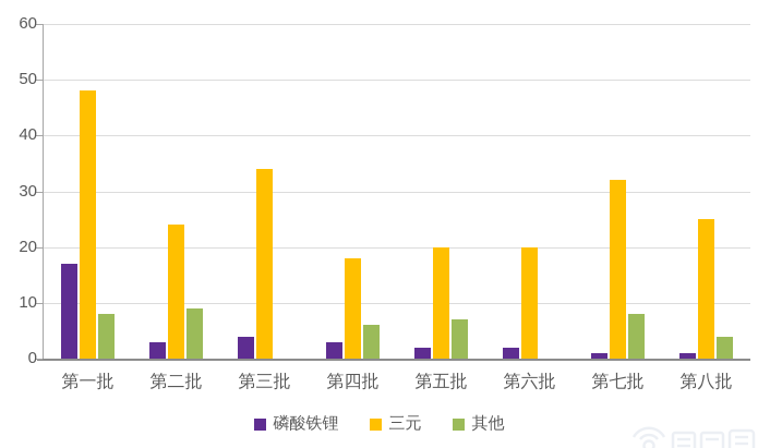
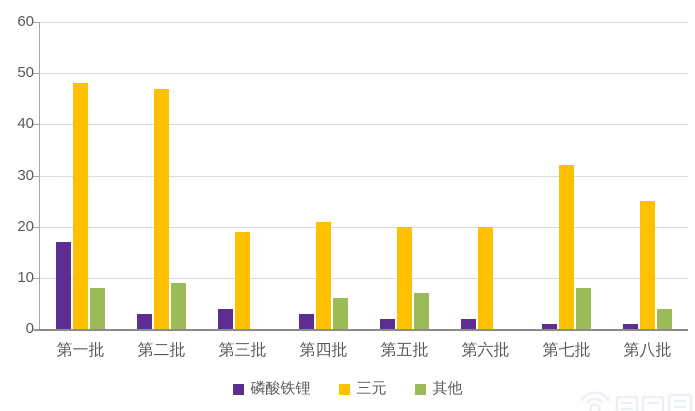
三元/第二批: 24 -> 47
三元/第三批: 34 -> 19
三元/第四批: 18 -> 21
